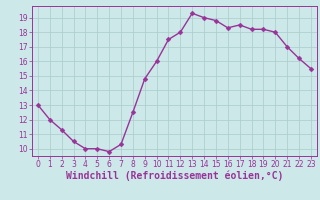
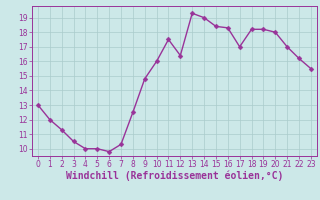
12: 18.0 -> 16.4
15: 18.8 -> 18.4
17: 18.5 -> 17.0
